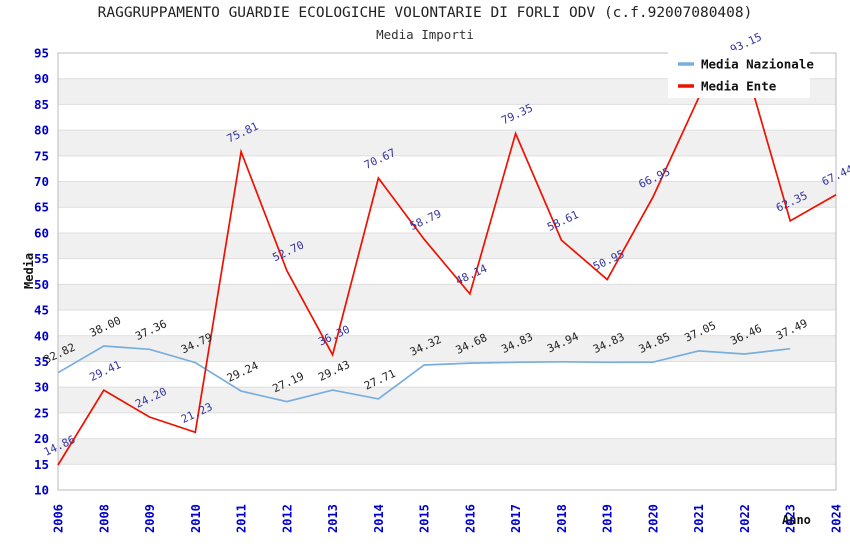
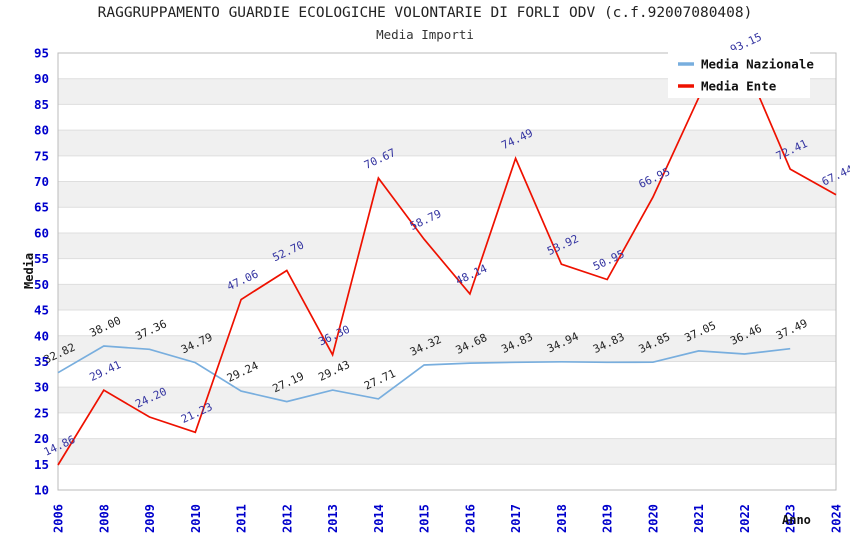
Media Ente/2011: 75.81 -> 47.06
Media Ente/2017: 79.35 -> 74.49
Media Ente/2018: 58.61 -> 53.92
Media Ente/2023: 62.35 -> 72.41
